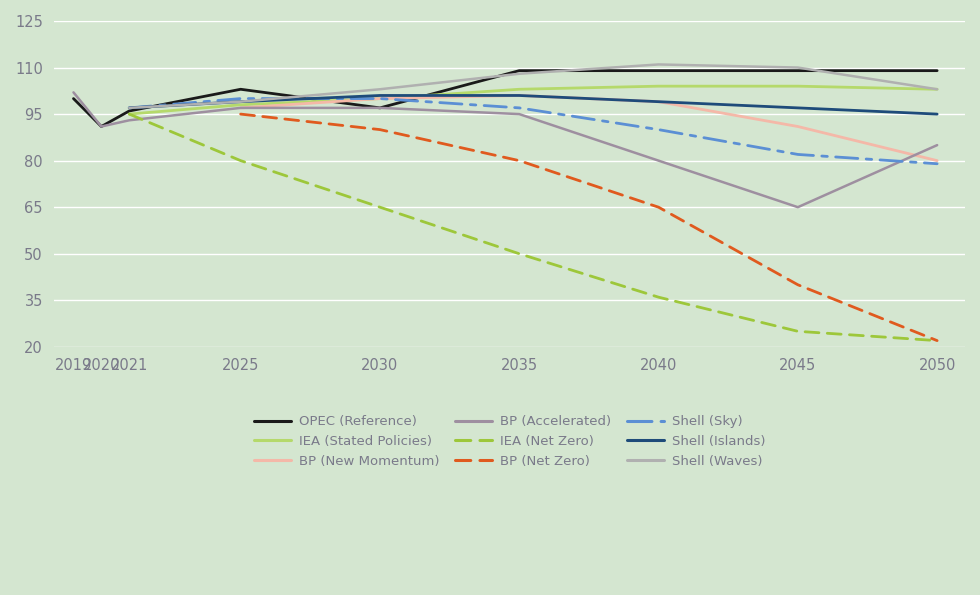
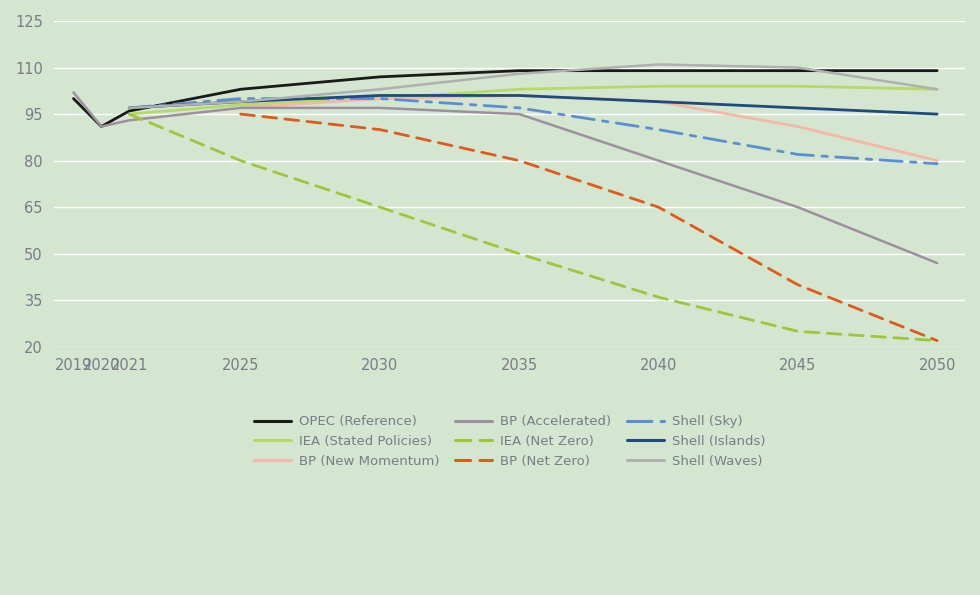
OPEC (Reference)/2030: 97 -> 107
BP (Accelerated)/2050: 85 -> 47
